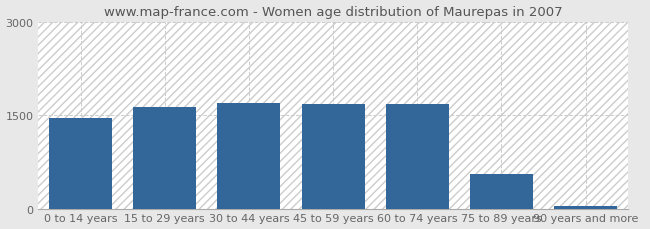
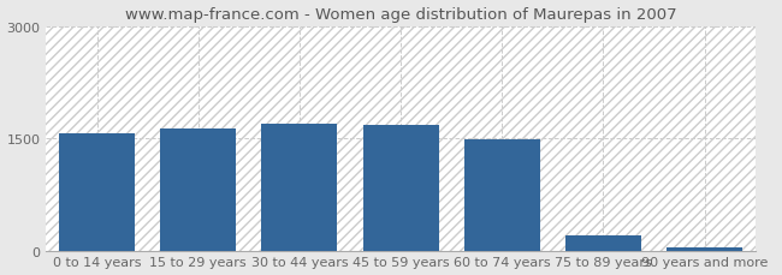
0 to 14 years: 1460 -> 1570
60 to 74 years: 1680 -> 1500
75 to 89 years: 560 -> 200
